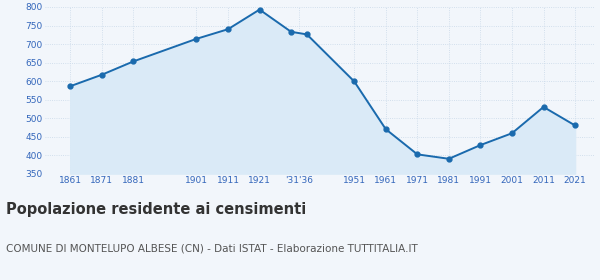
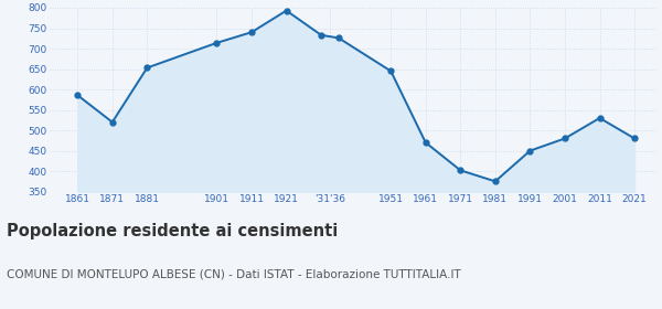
1871: 617 -> 520
1951: 599 -> 645
1981: 390 -> 375
1991: 427 -> 450
2001: 459 -> 480
